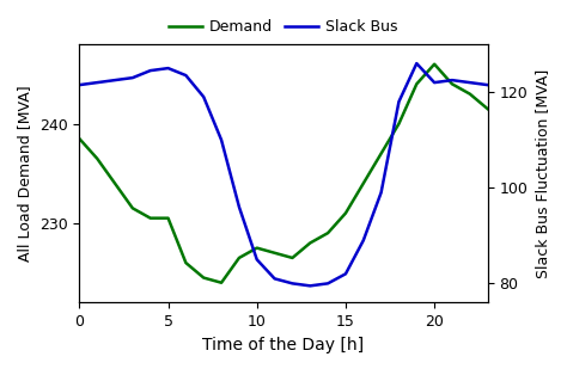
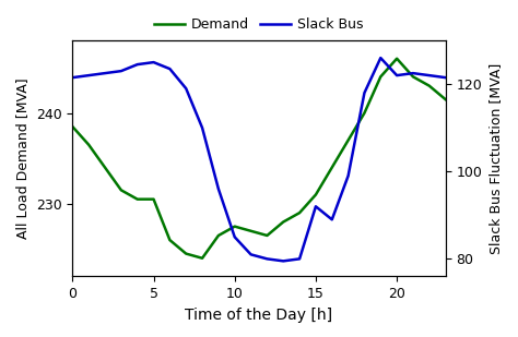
Slack Bus/15: 82.0 -> 92.0
